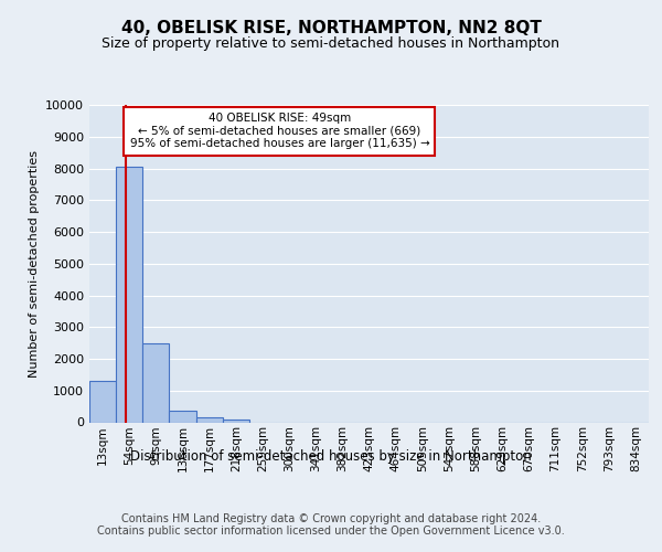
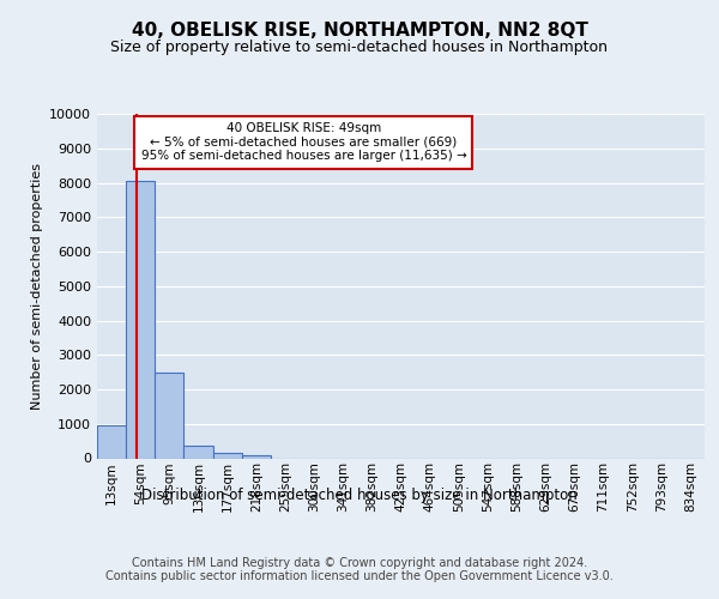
13sqm: 1300 -> 950
